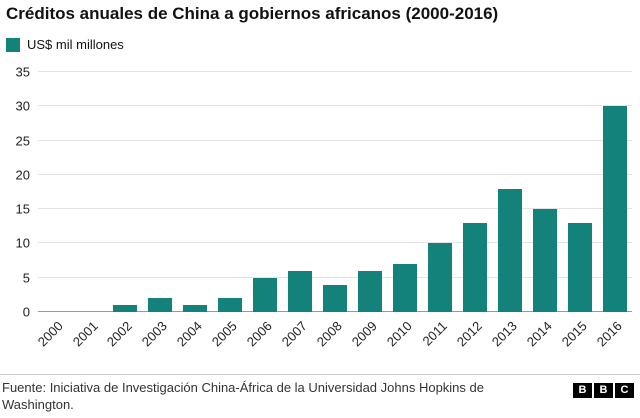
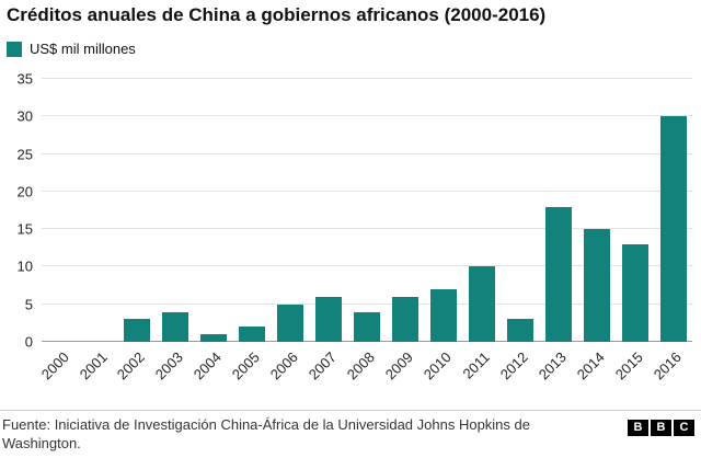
2002: 1 -> 3
2003: 2 -> 4
2012: 13 -> 3
